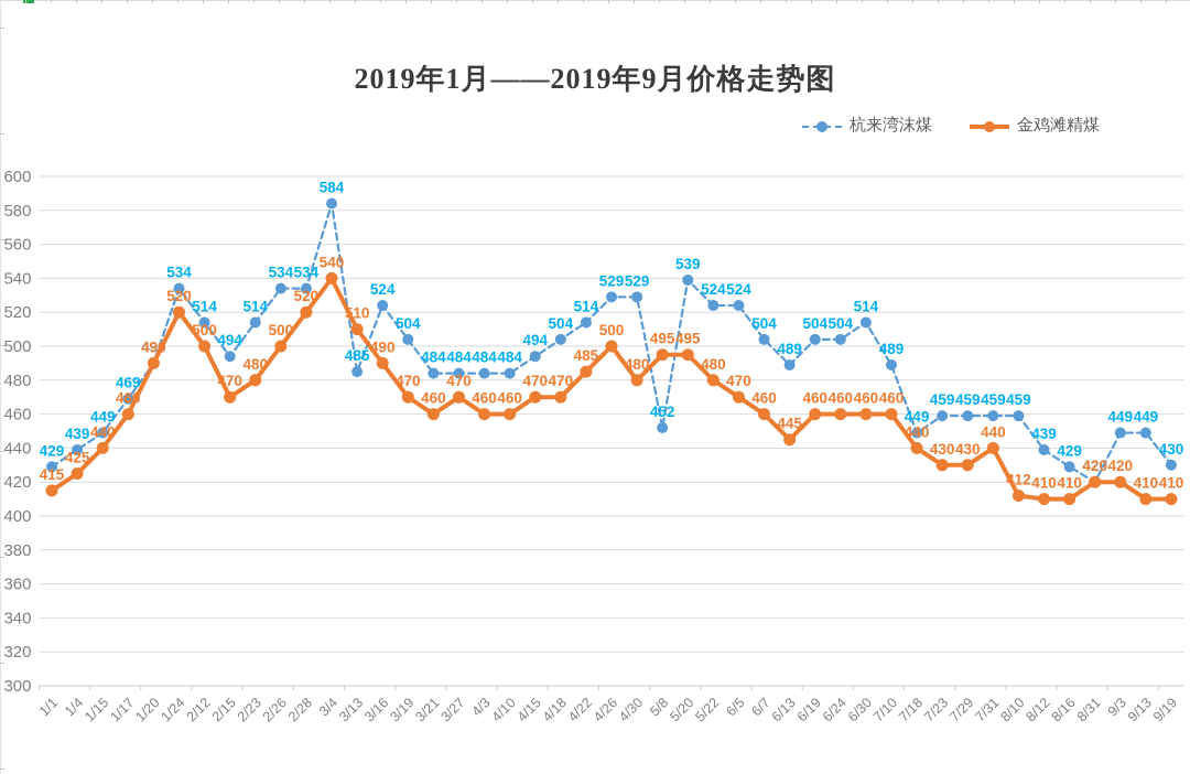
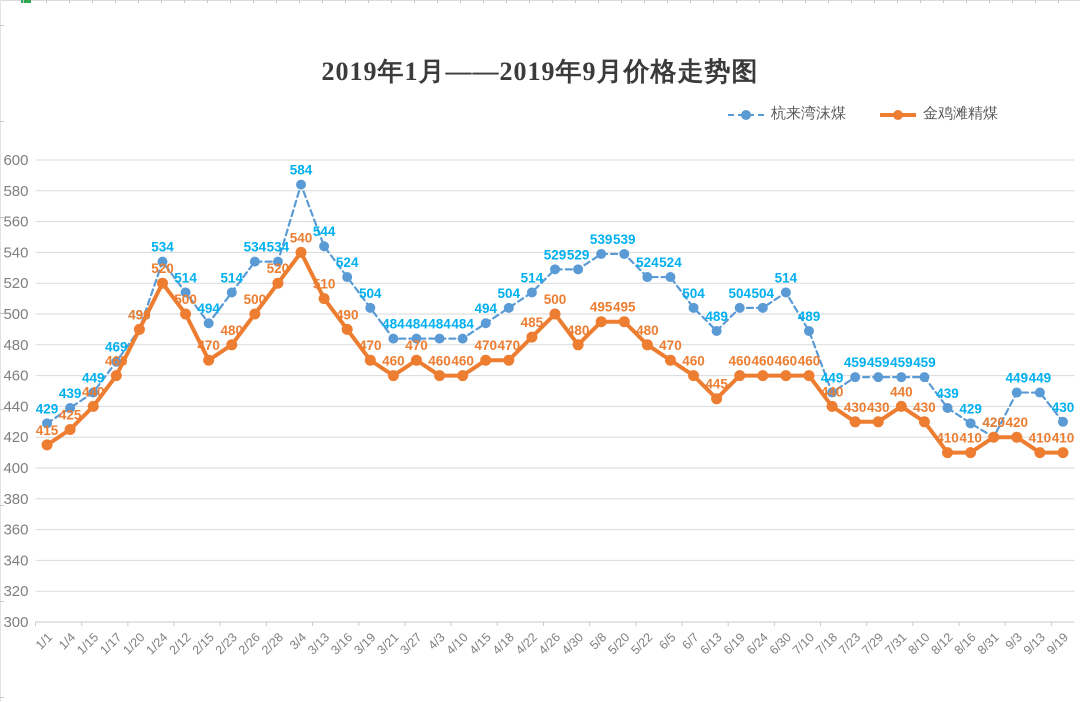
杭来湾沫煤/3/13: 485 -> 544
杭来湾沫煤/5/8: 452 -> 539
金鸡滩精煤/8/10: 412 -> 430
